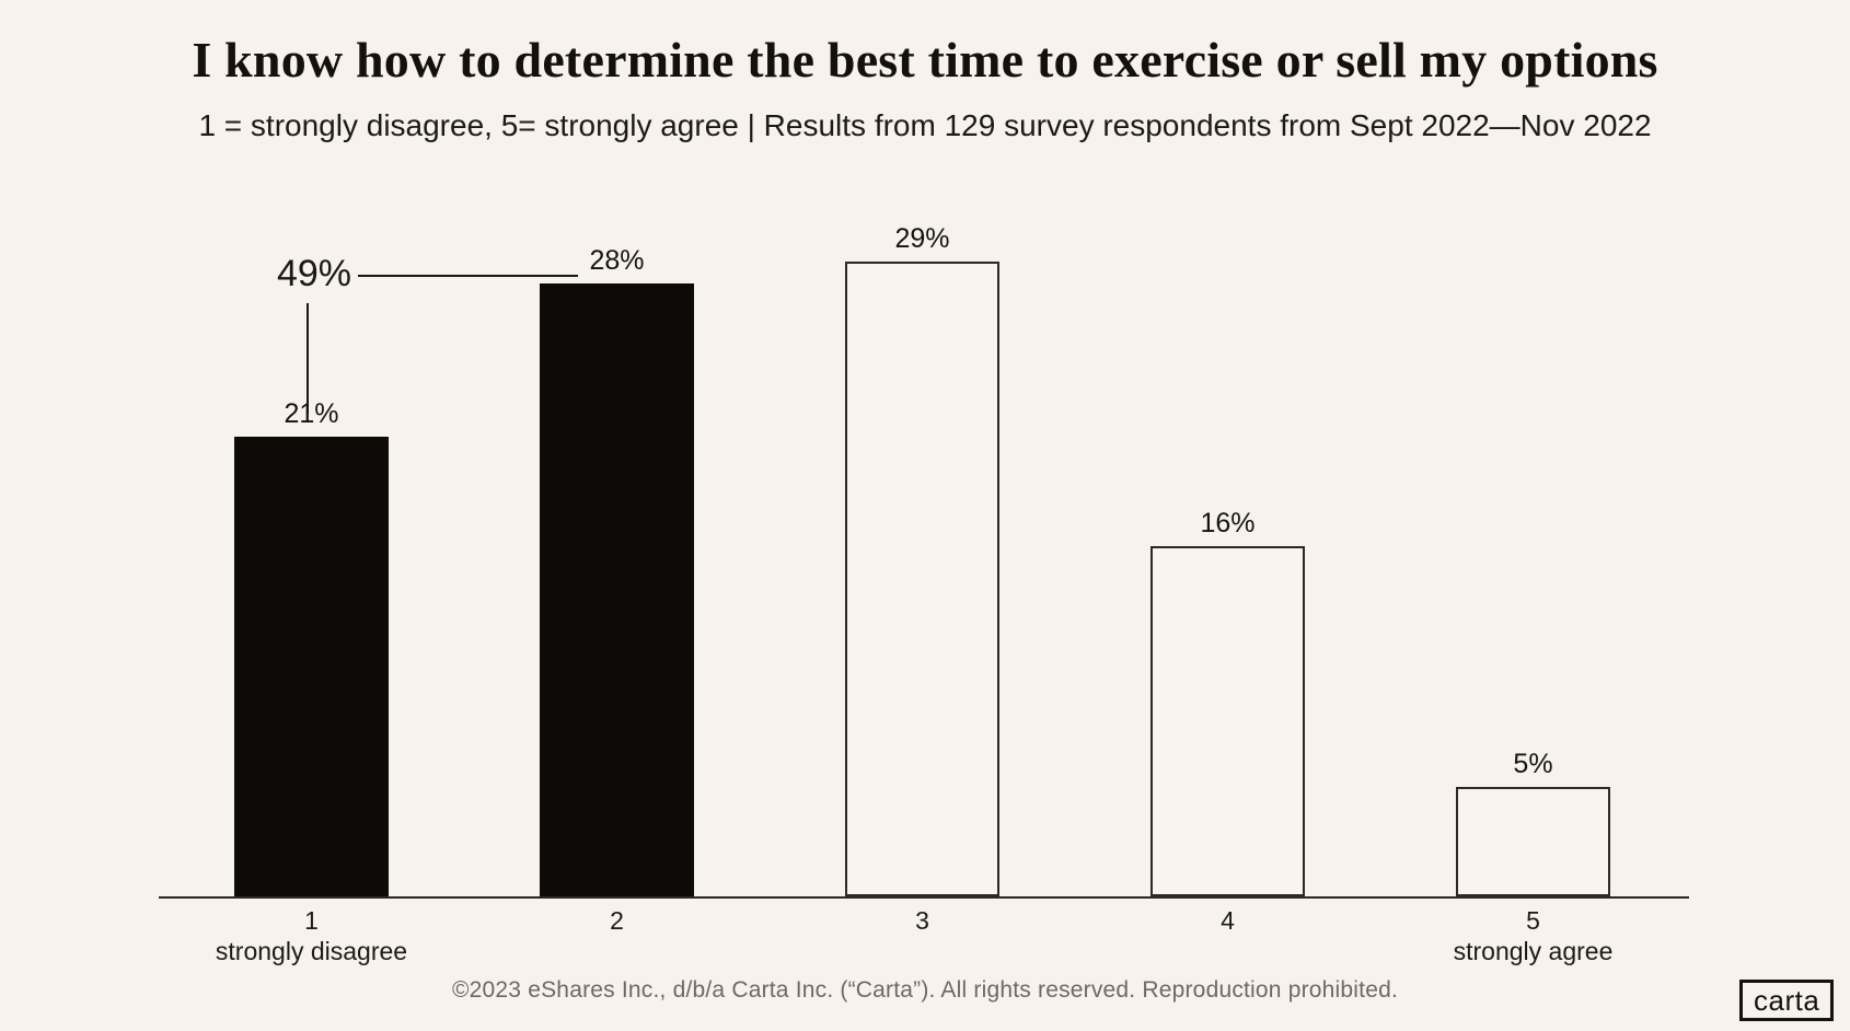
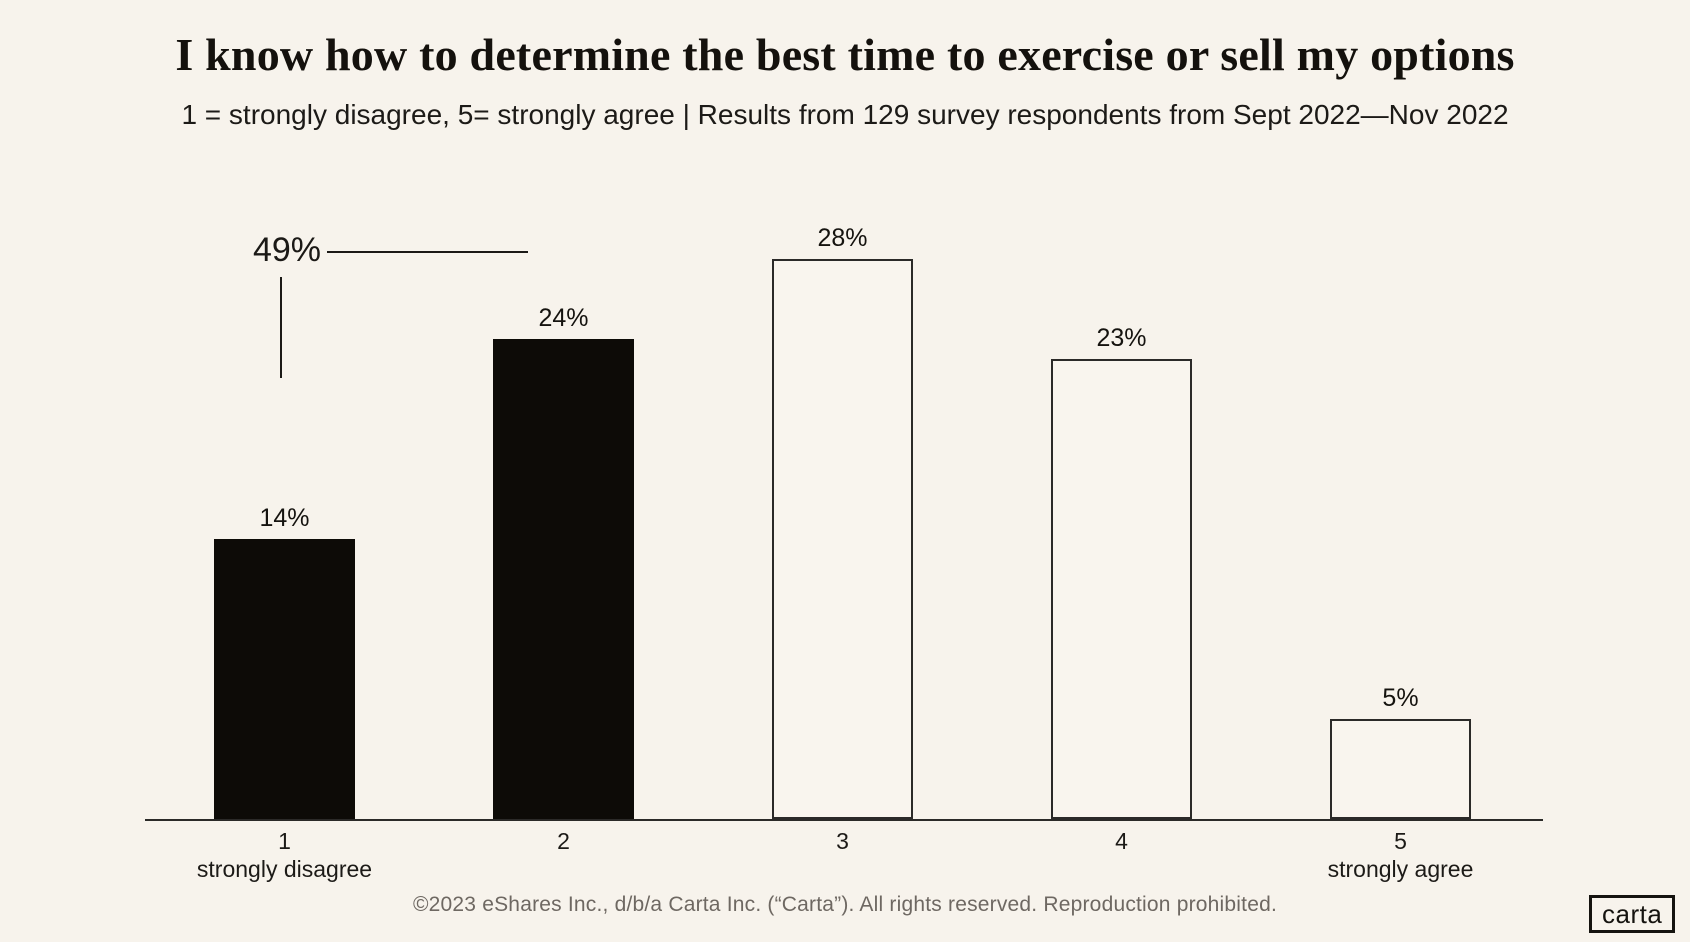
1: 21% -> 14%
2: 28% -> 24%
3: 29% -> 28%
4: 16% -> 23%
